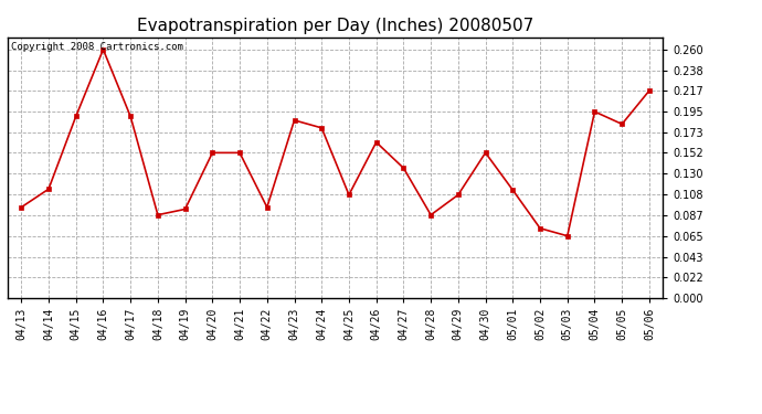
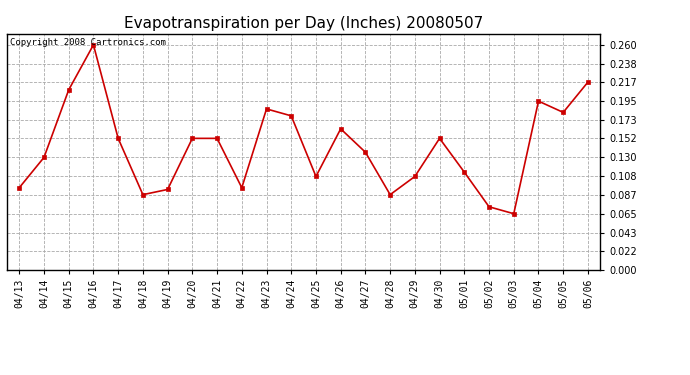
04/14: 0.114 -> 0.130
04/15: 0.190 -> 0.208
04/17: 0.190 -> 0.152
